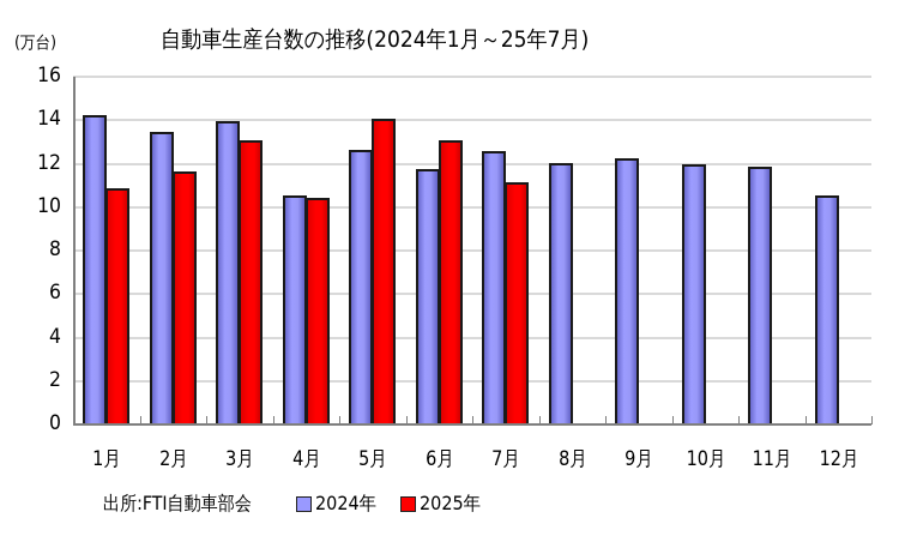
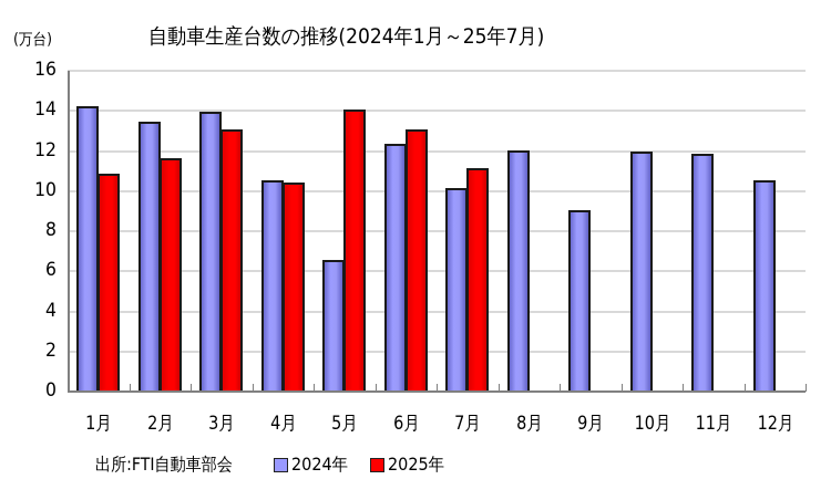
2024年/5月: 12.6 -> 6.5
2024年/6月: 11.7 -> 12.3
2024年/7月: 12.5 -> 10.1
2024年/9月: 12.2 -> 9.0
